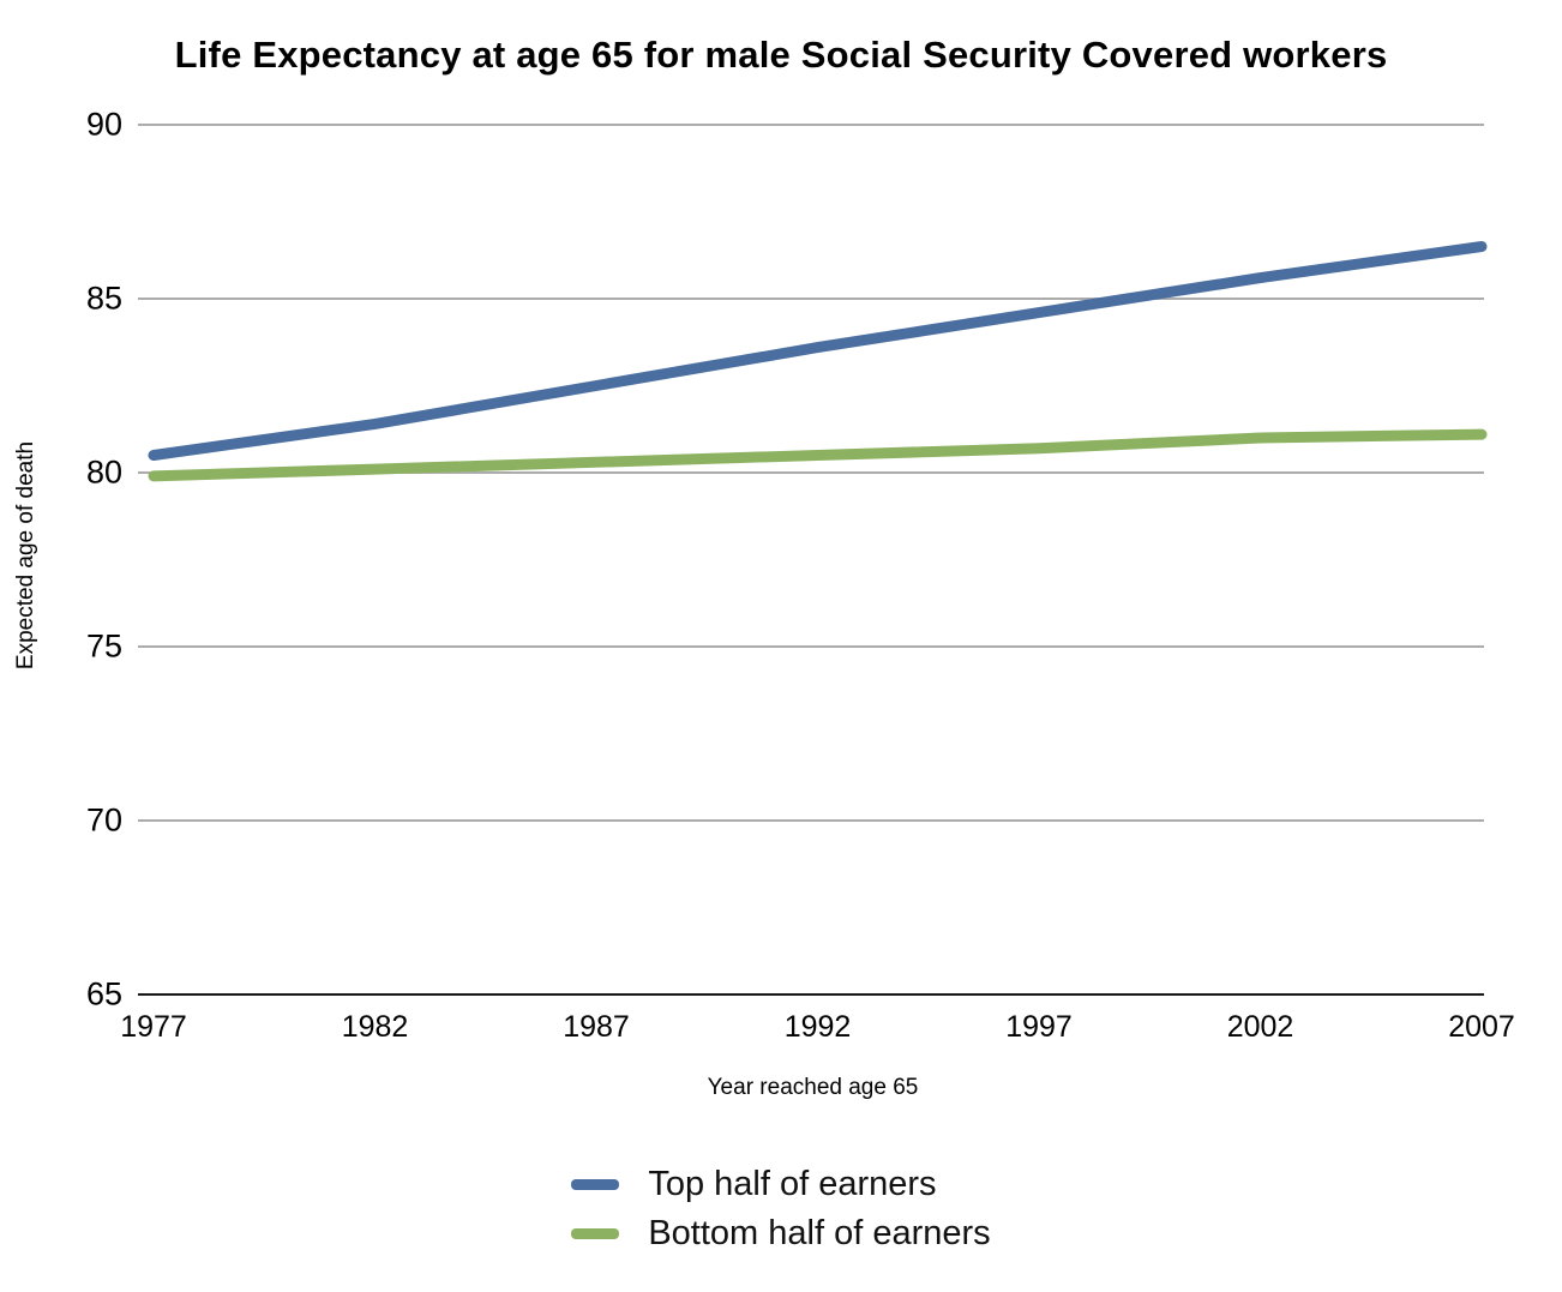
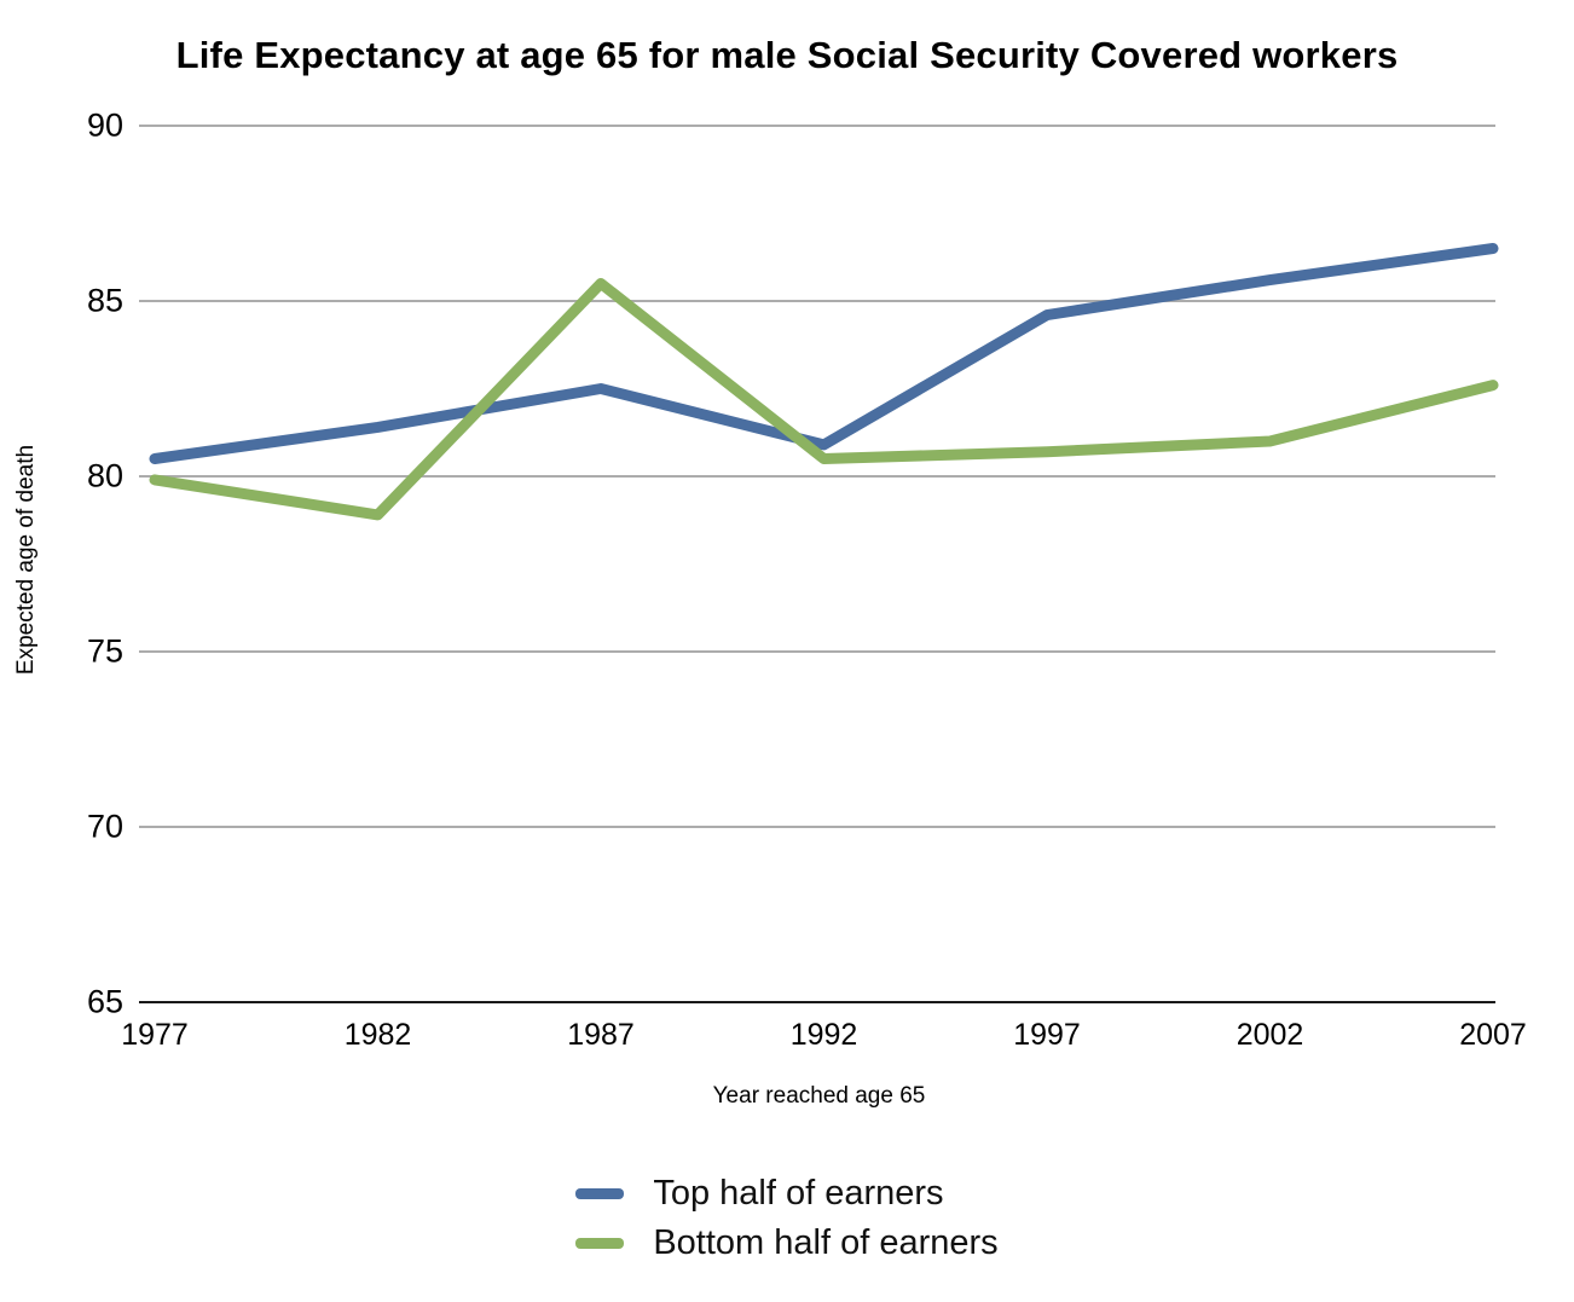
Bottom half of earners/1982: 80.1 -> 78.9
Bottom half of earners/1987: 80.3 -> 85.5
Top half of earners/1992: 83.6 -> 80.9
Bottom half of earners/2007: 81.1 -> 82.6
